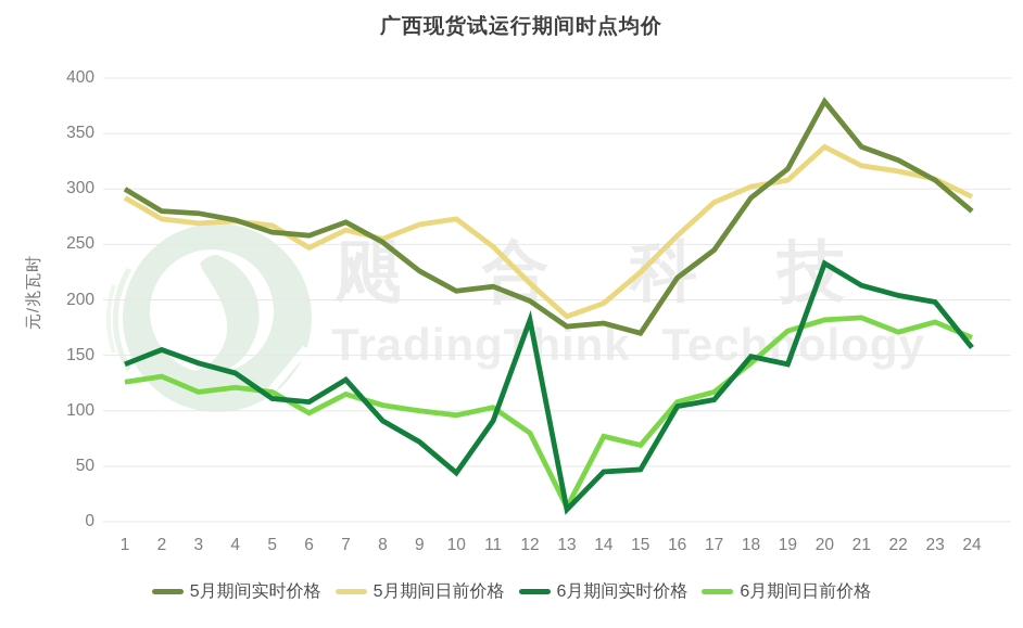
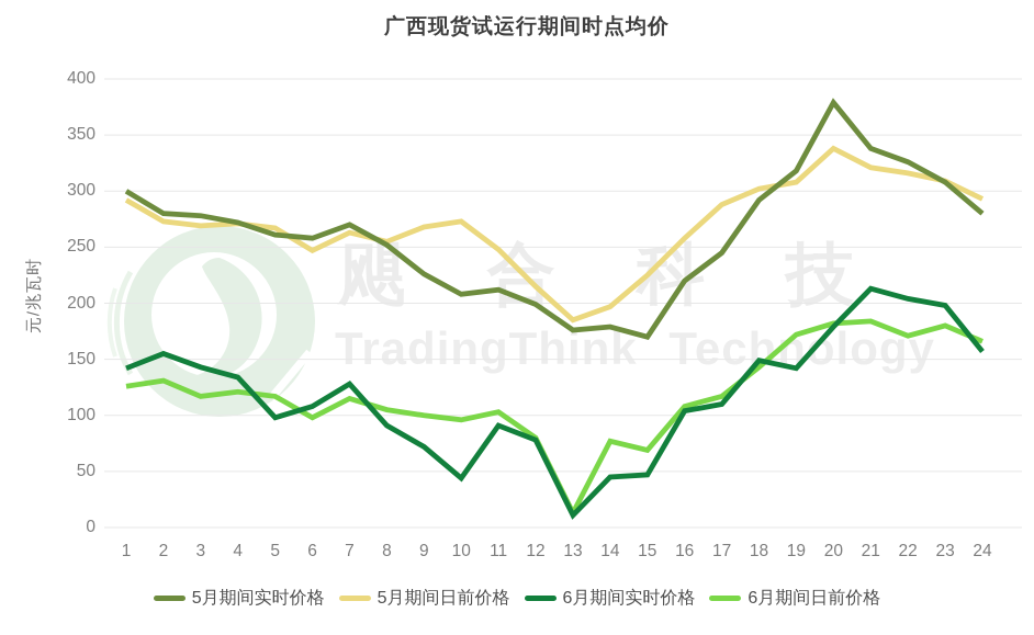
6月期间实时价格/5: 111 -> 98
6月期间实时价格/12: 182 -> 78
6月期间实时价格/20: 233 -> 179
